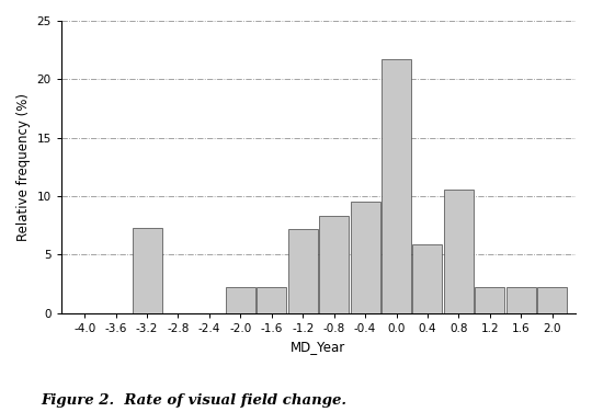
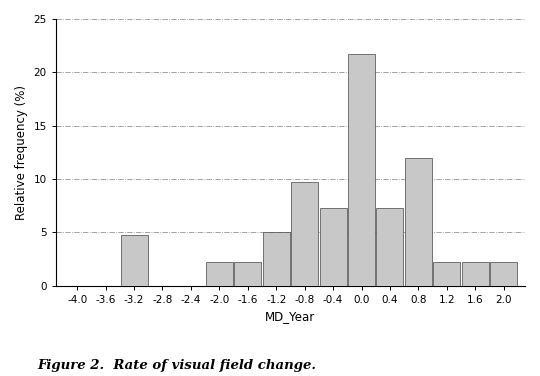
-3.2: 7.3 -> 4.8
-1.2: 7.2 -> 5.0
-0.8: 8.3 -> 9.7
-0.4: 9.5 -> 7.3
0.4: 5.9 -> 7.3
0.8: 10.6 -> 12.0
